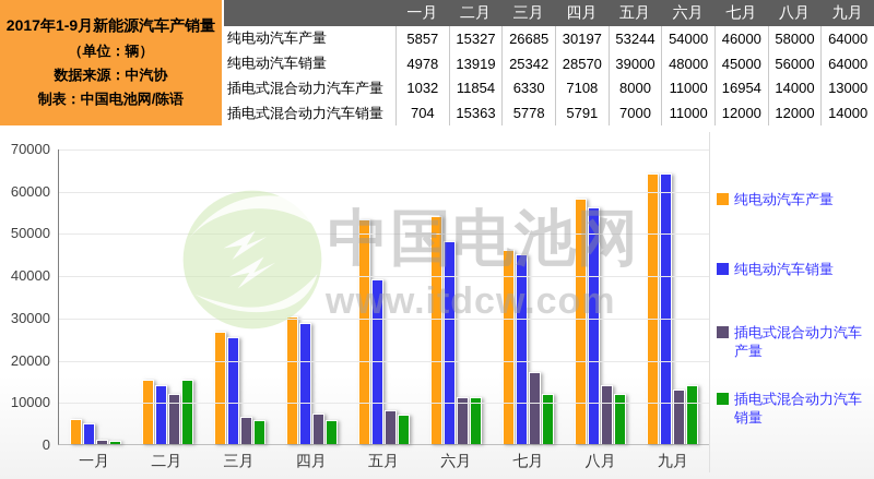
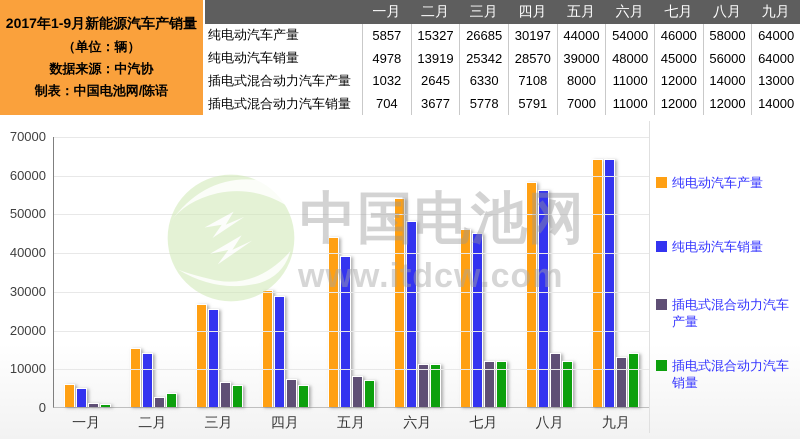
插电式混合动力汽车产量/二月: 11854 -> 2645
插电式混合动力汽车销量/二月: 15363 -> 3677
纯电动汽车产量/五月: 53244 -> 44000
插电式混合动力汽车产量/七月: 16954 -> 12000
